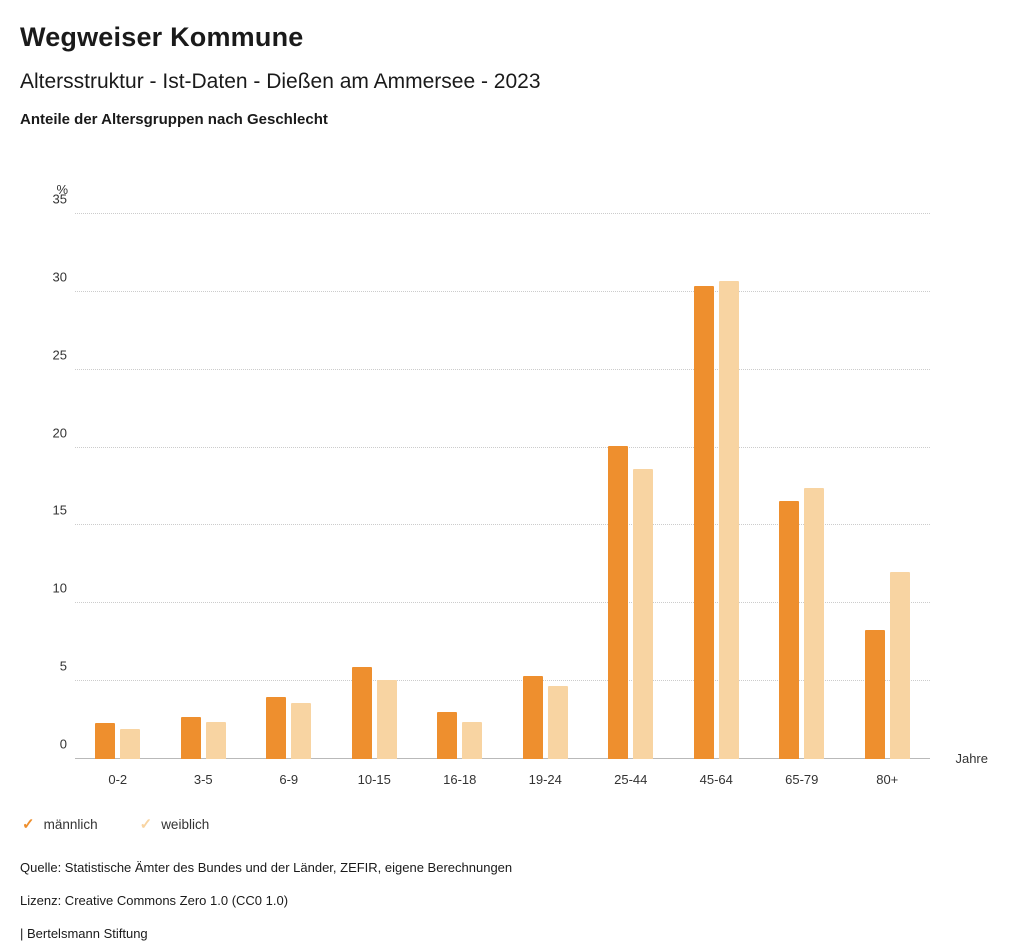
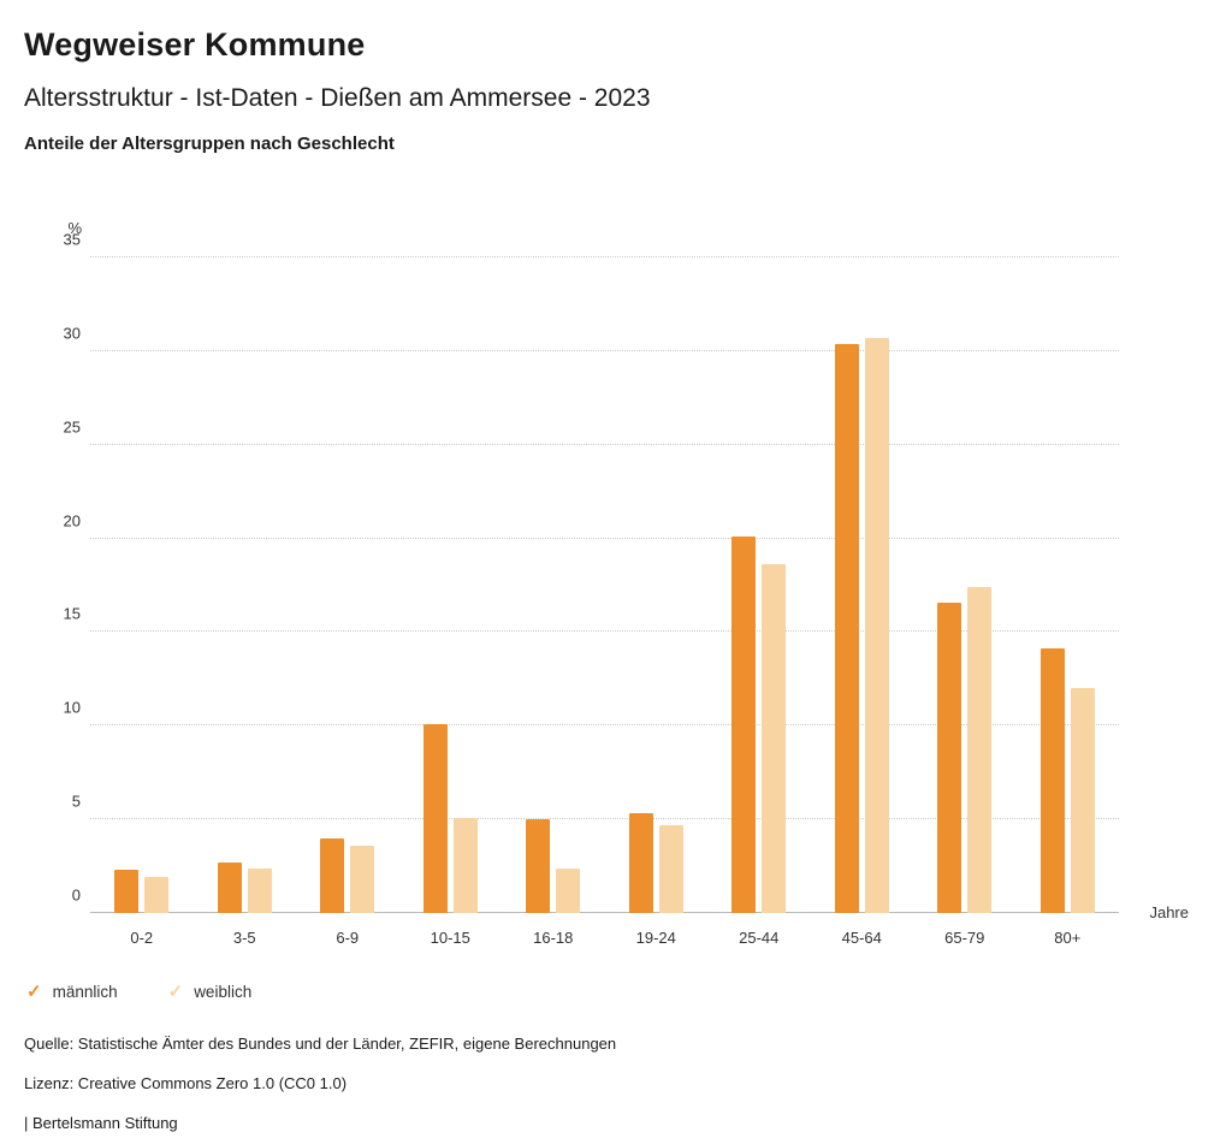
männlich/10-15: 5.9 -> 10.1
männlich/16-18: 3.0 -> 5.0
männlich/80+: 8.3 -> 14.1
